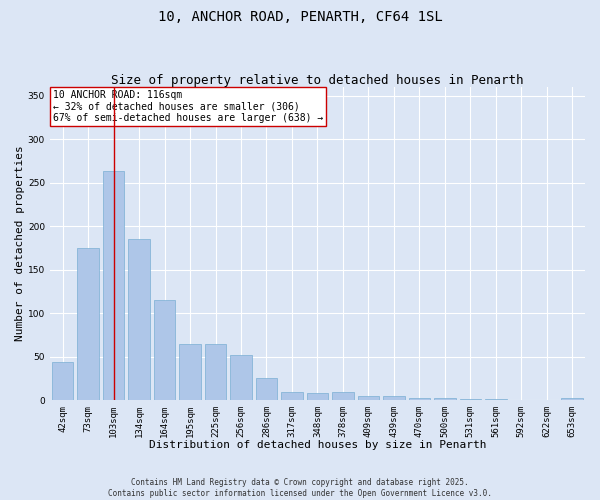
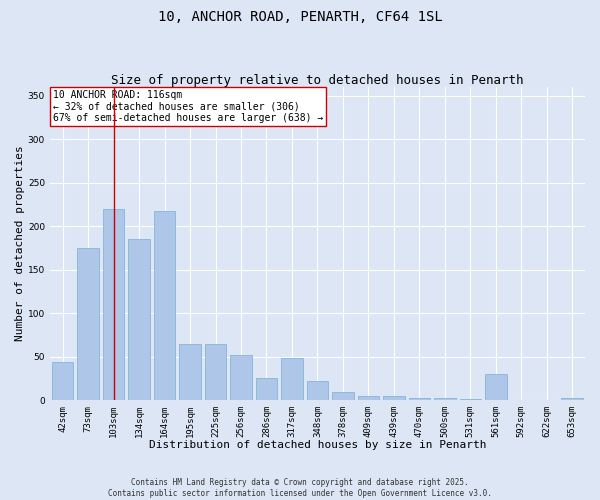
103sqm: 263 -> 220
164sqm: 115 -> 218
317sqm: 9 -> 48
348sqm: 8 -> 22
561sqm: 1 -> 30
